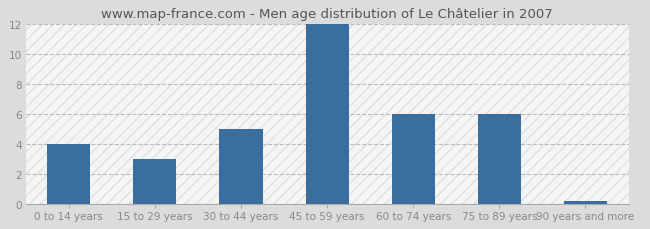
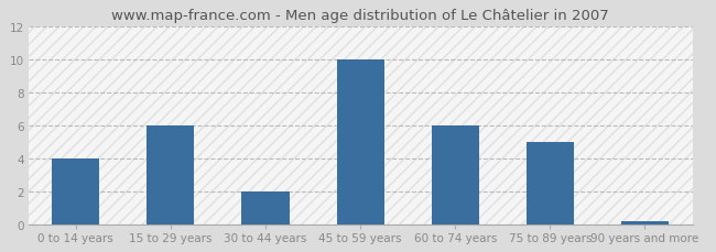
15 to 29 years: 3.0 -> 6.0
30 to 44 years: 5.0 -> 2.0
45 to 59 years: 12.0 -> 10.0
75 to 89 years: 6.0 -> 5.0
